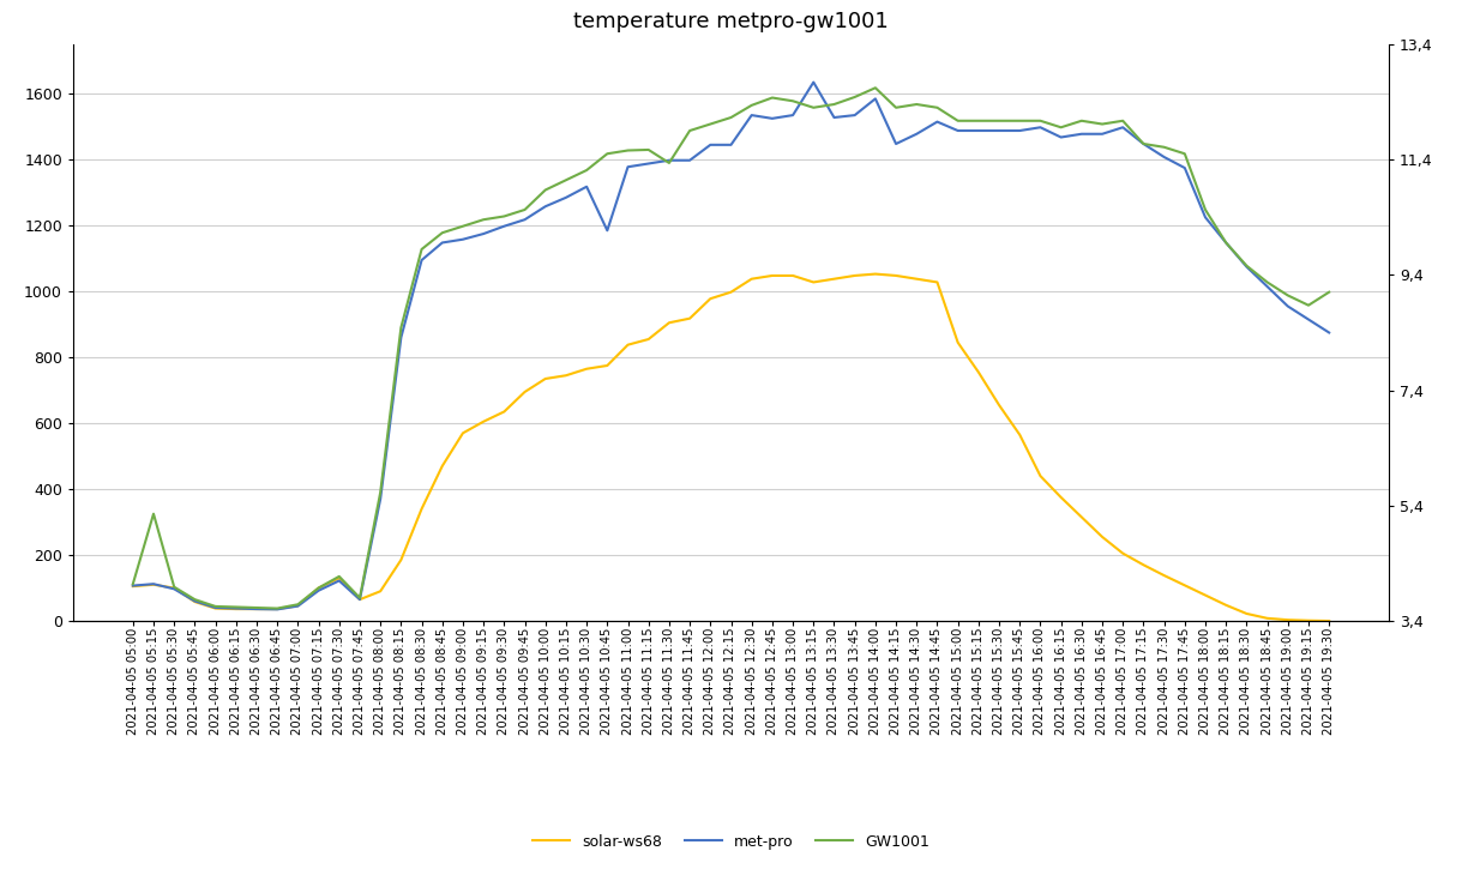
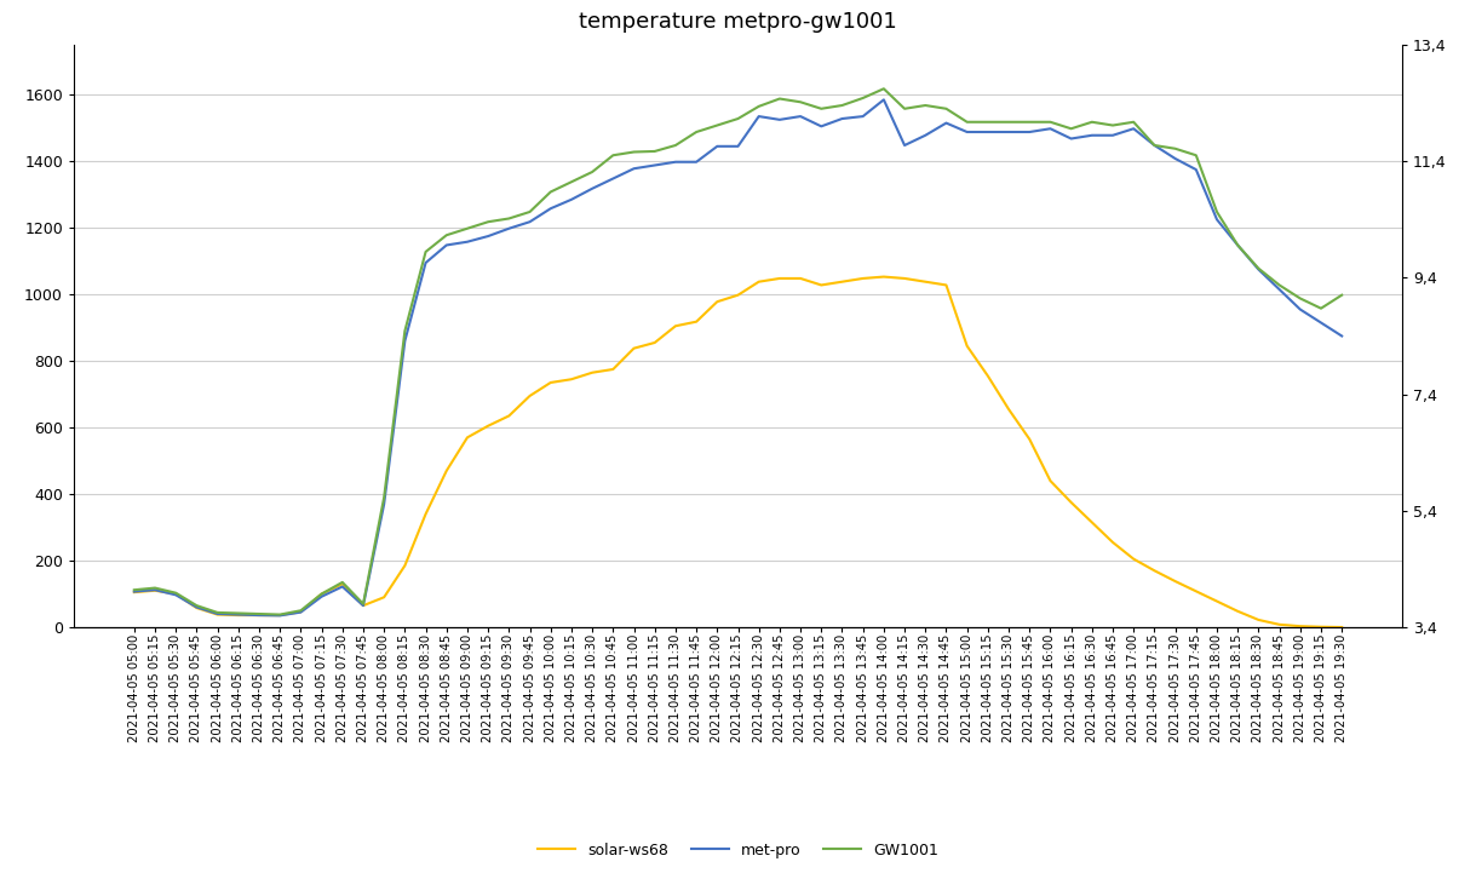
GW1001/2021-04-05 05:15: 325 -> 118
met-pro/2021-04-05 10:45: 1185 -> 1348
GW1001/2021-04-05 11:30: 1390 -> 1448
met-pro/2021-04-05 13:15: 1635 -> 1505
